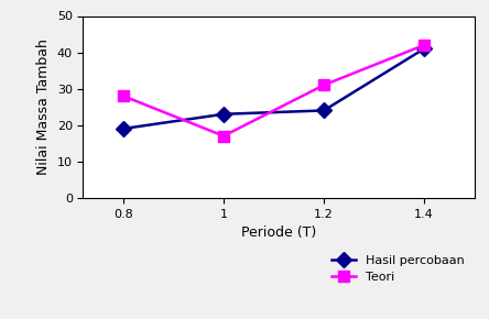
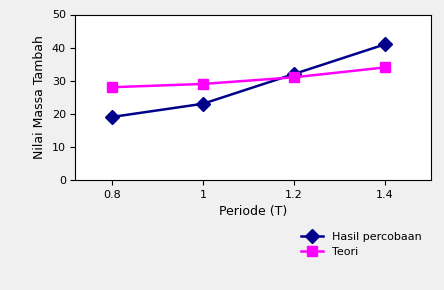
Teori/1: 17 -> 29
Hasil percobaan/1.2: 24 -> 32
Teori/1.4: 42 -> 34
